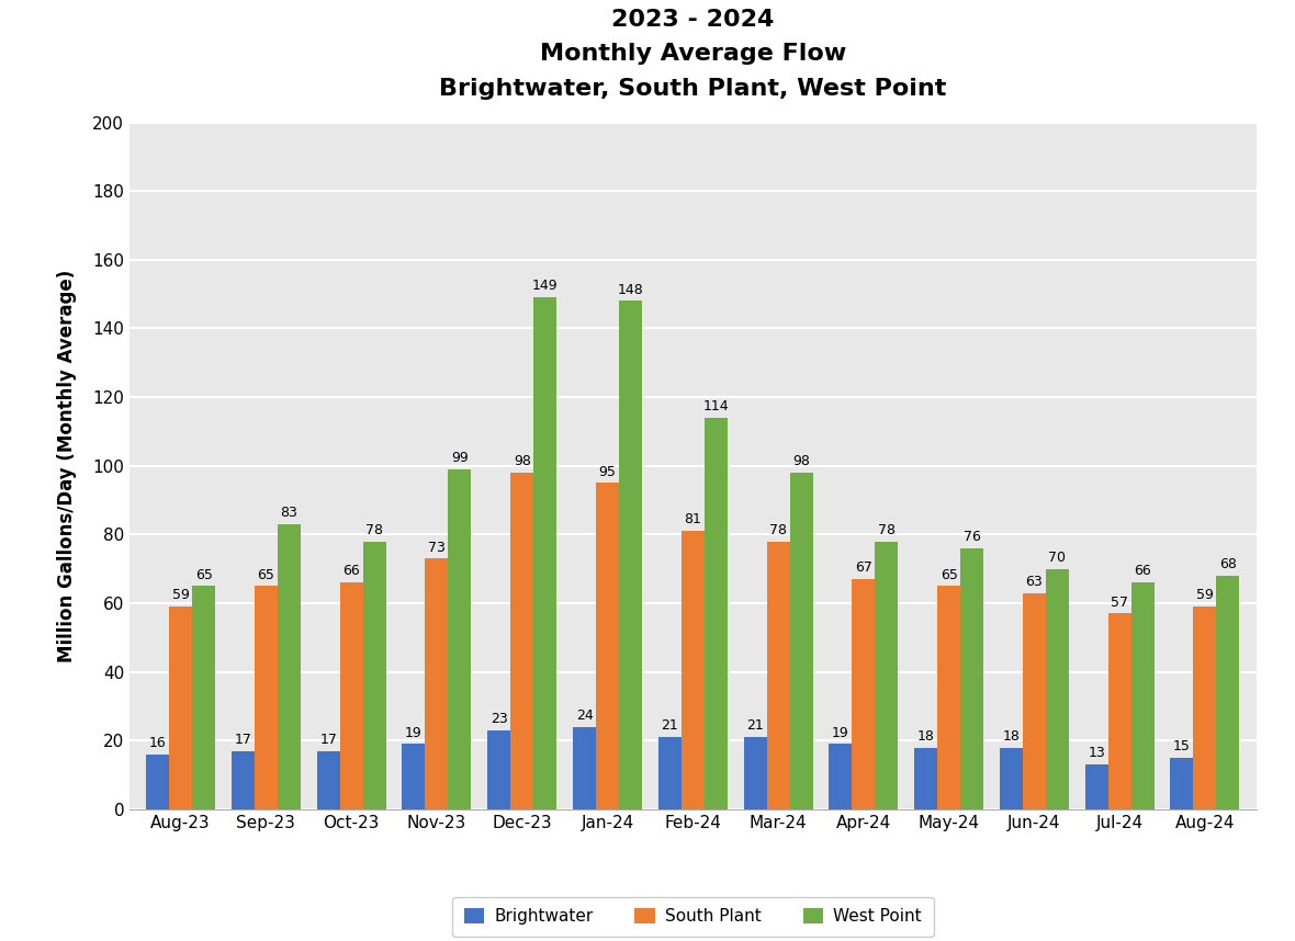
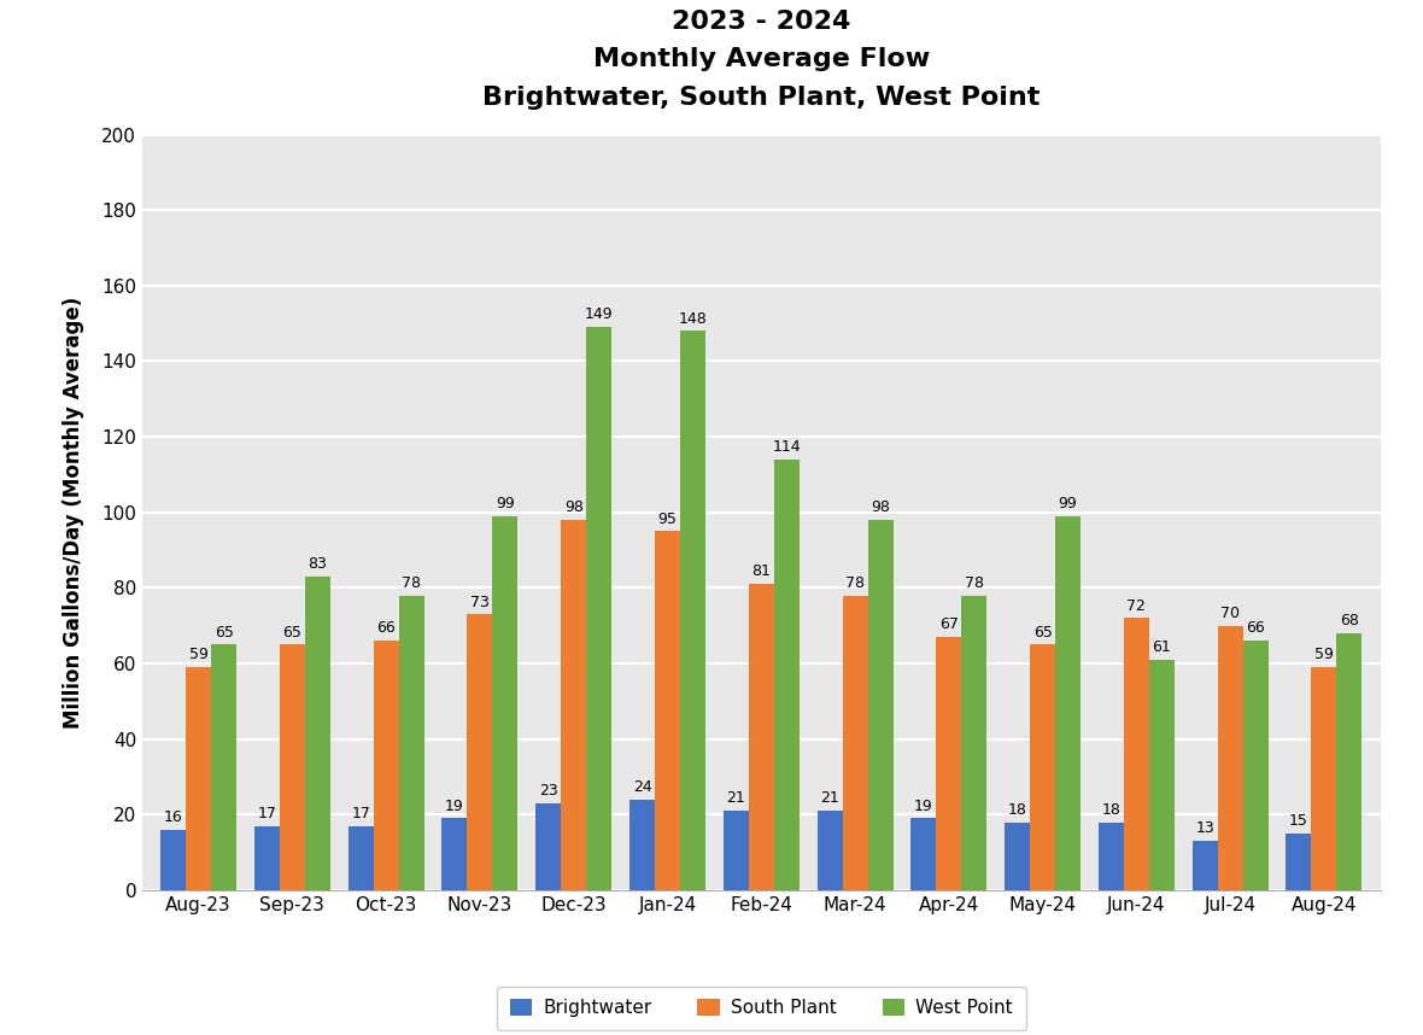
West Point/May-24: 76 -> 99
South Plant/Jun-24: 63 -> 72
West Point/Jun-24: 70 -> 61
South Plant/Jul-24: 57 -> 70
